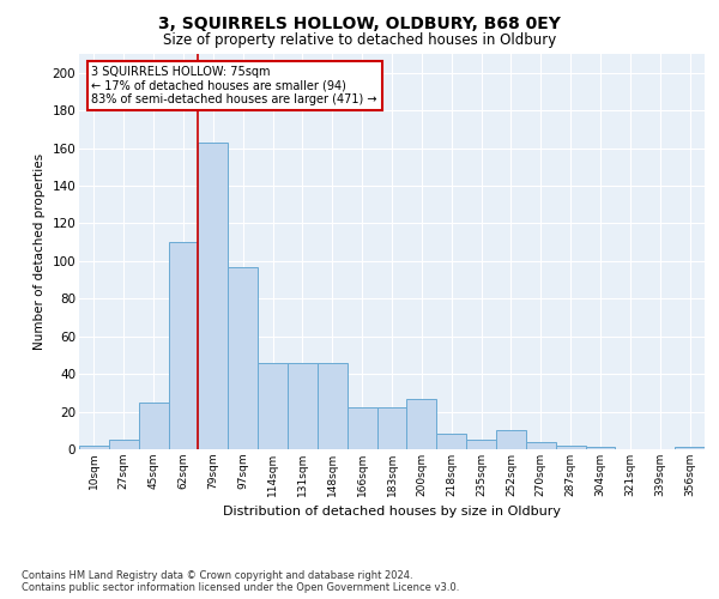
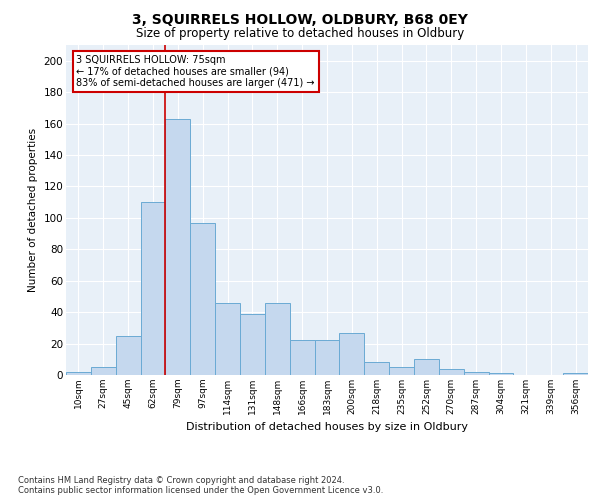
131sqm: 46 -> 39
